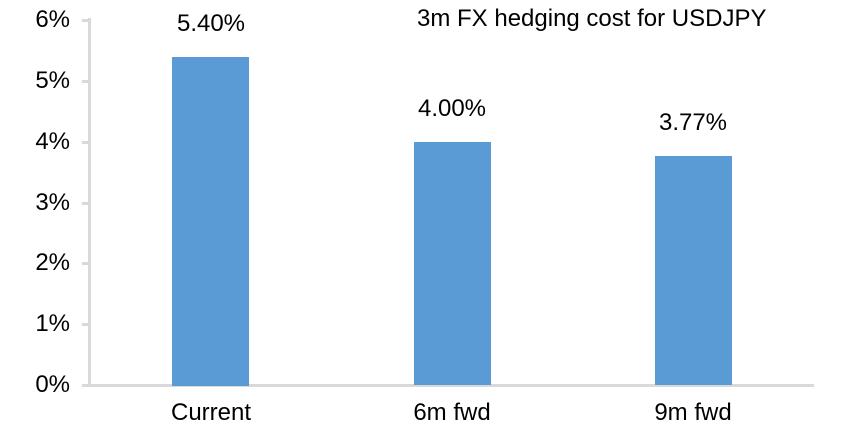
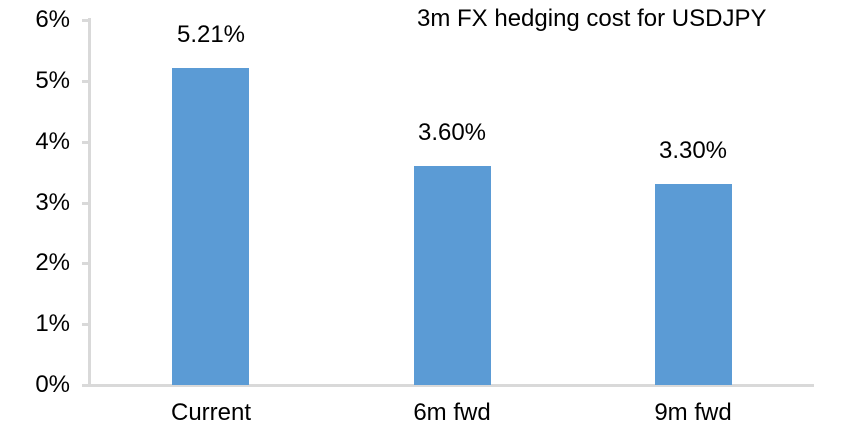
Current: 5.40% -> 5.21%
6m fwd: 4.00% -> 3.60%
9m fwd: 3.77% -> 3.30%
